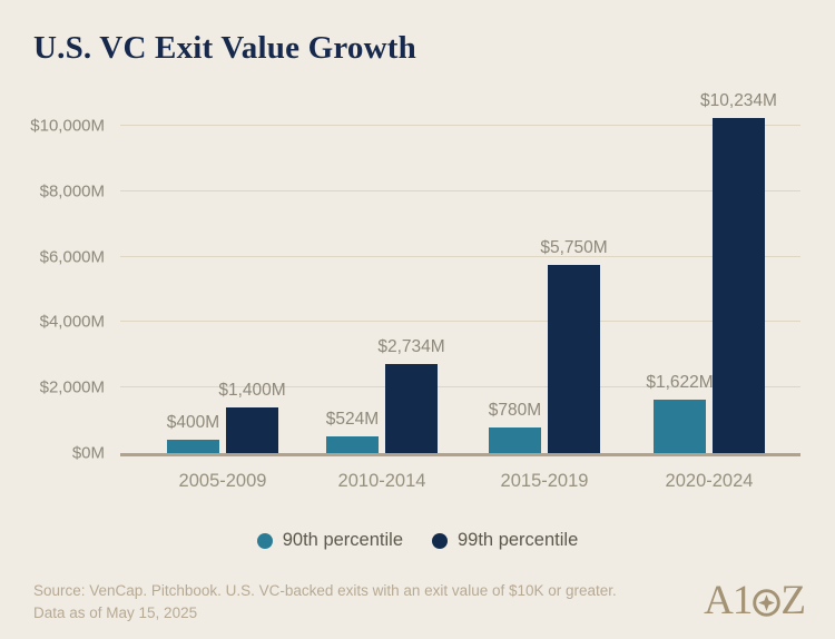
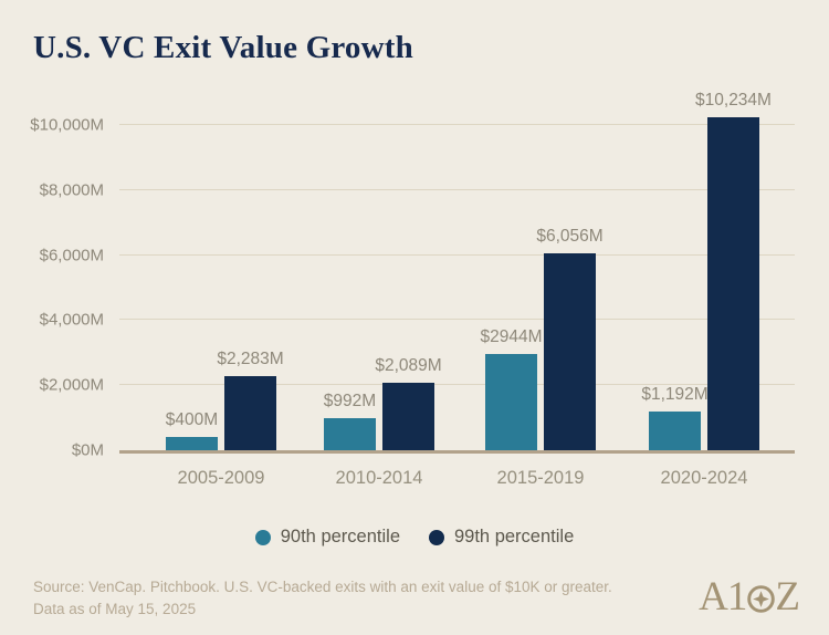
99th percentile/2005-2009: $1,400M -> $2,283M
90th percentile/2010-2014: $524M -> $992M
99th percentile/2010-2014: $2,734M -> $2,089M
90th percentile/2015-2019: $780M -> $2944M
99th percentile/2015-2019: $5,750M -> $6,056M
90th percentile/2020-2024: $1,622M -> $1,192M
